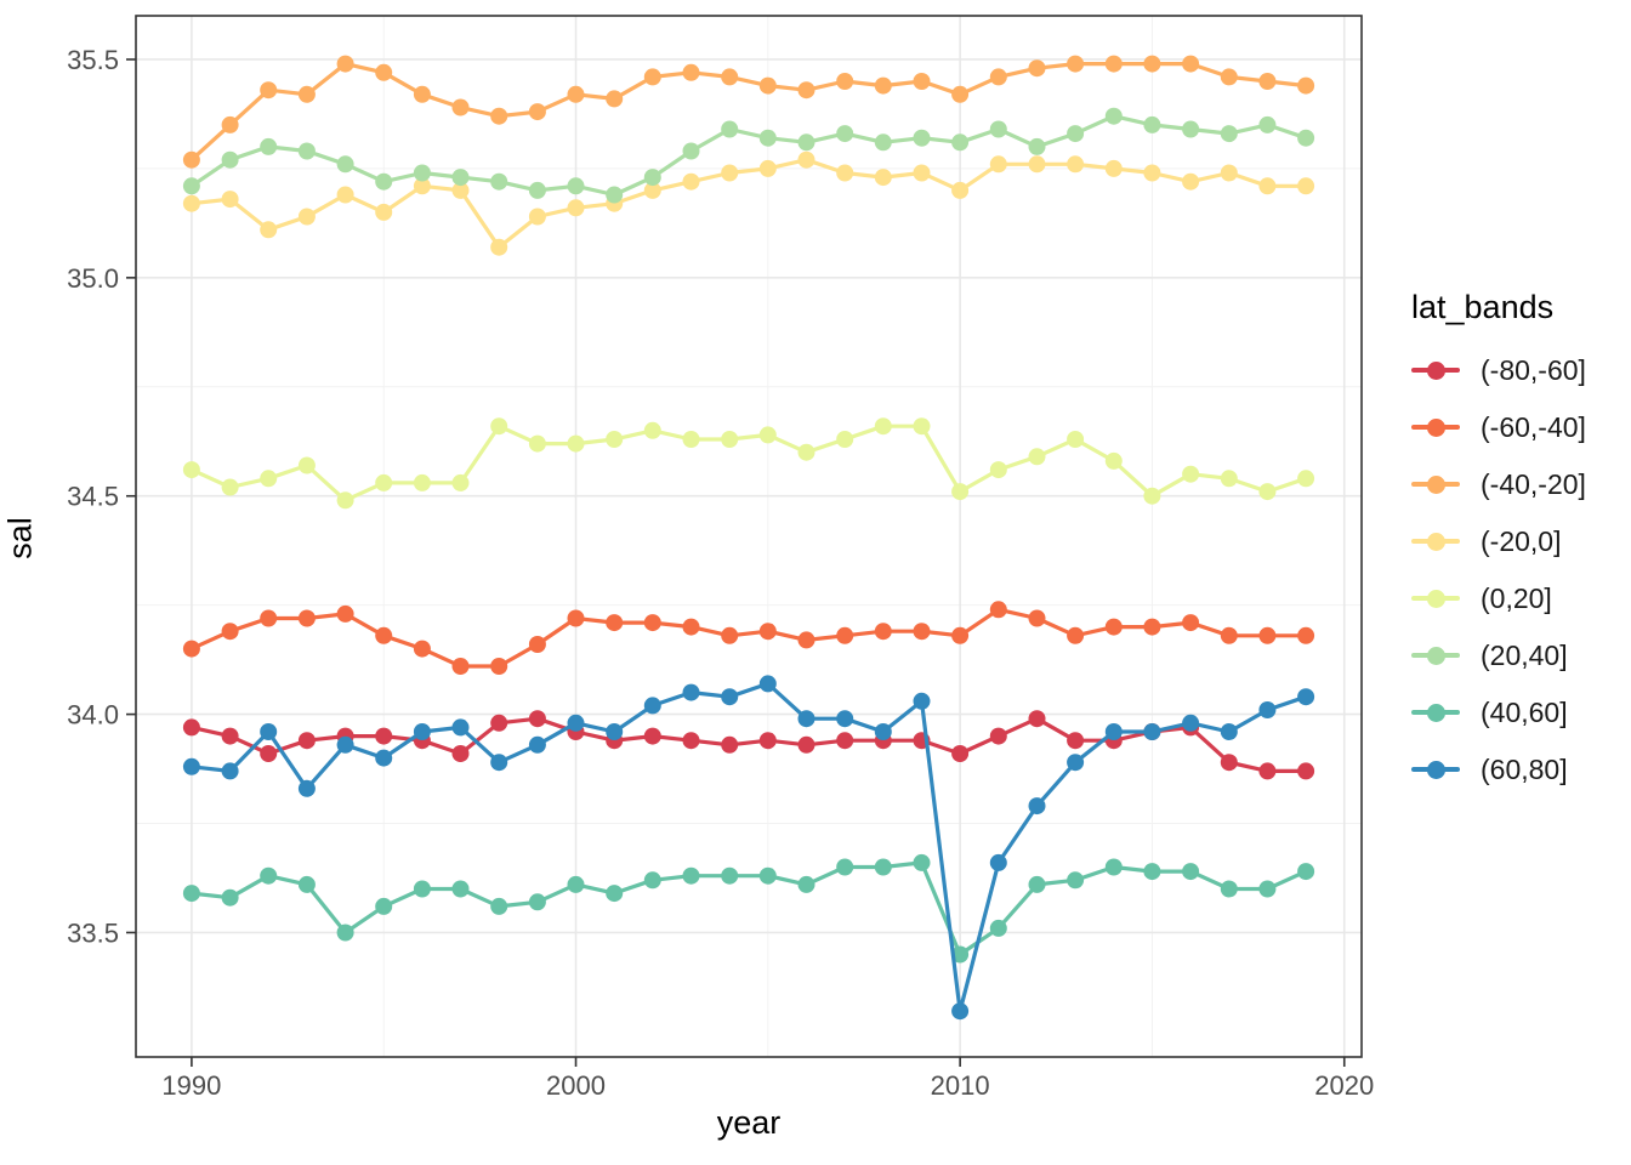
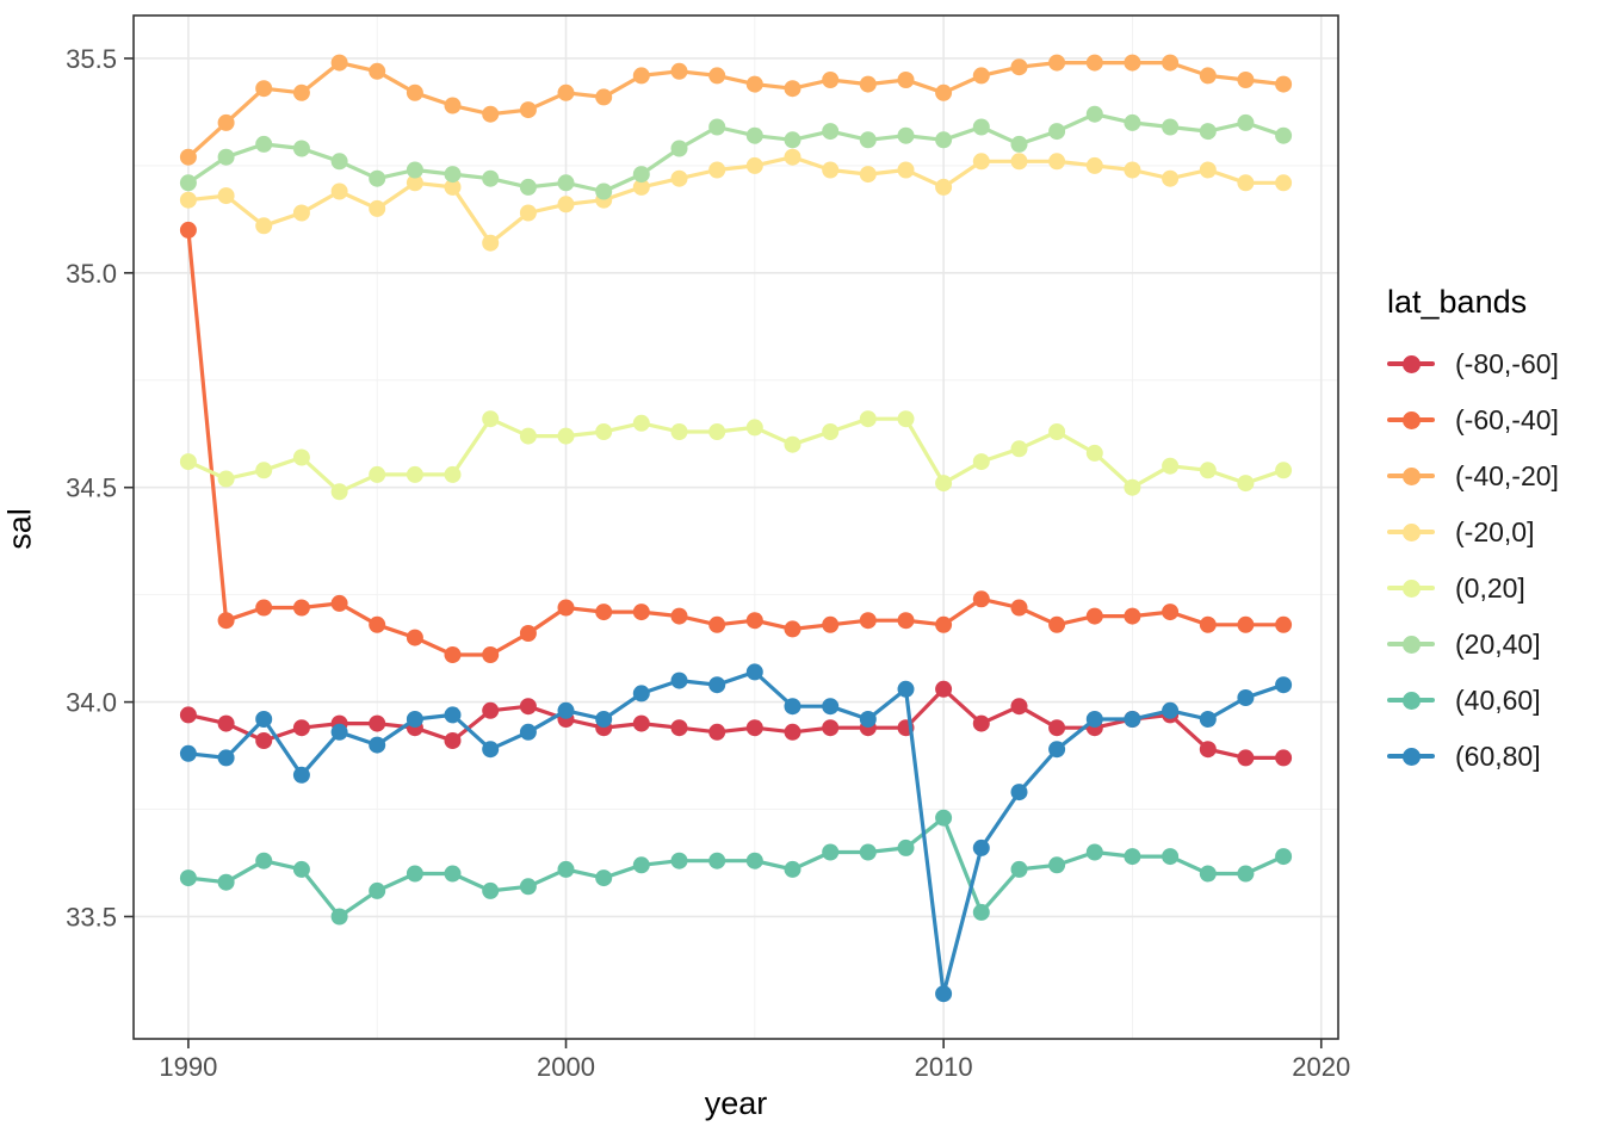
(-60,-40]/1990: 34.15 -> 35.10
(-80,-60]/2010: 33.91 -> 34.03
(40,60]/2010: 33.45 -> 33.73
